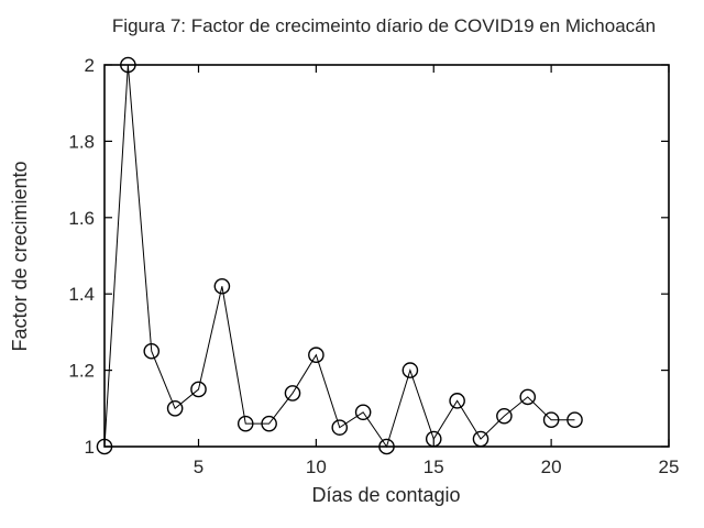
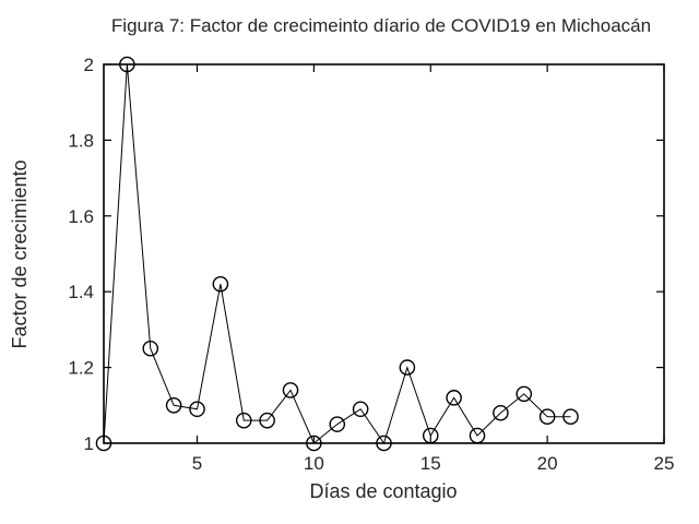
5: 1.15 -> 1.09
10: 1.24 -> 1.00
